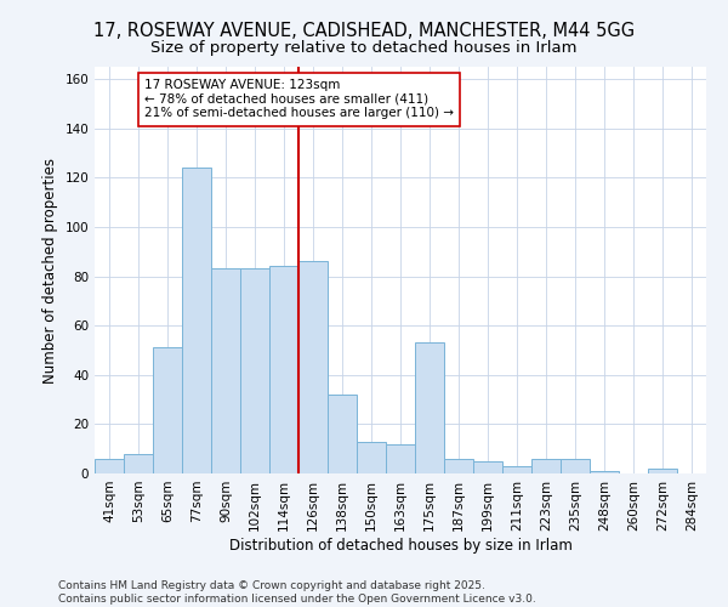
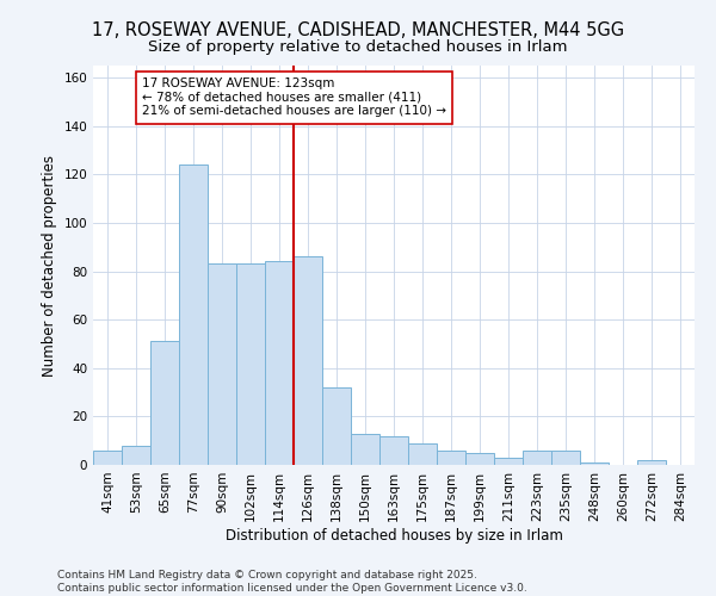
175sqm: 53 -> 9
